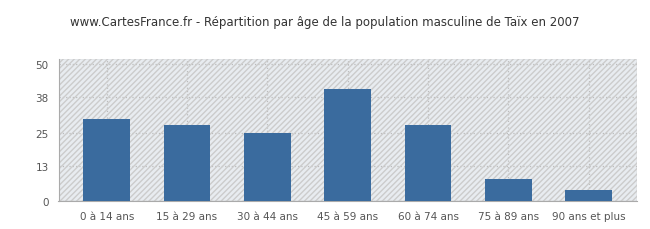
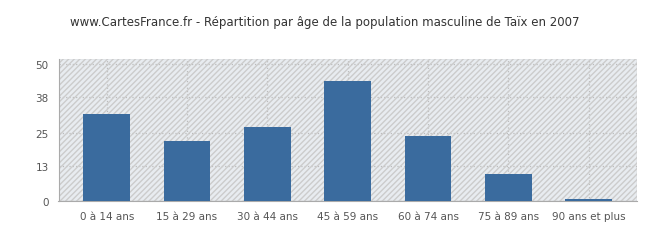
0 à 14 ans: 30 -> 32
15 à 29 ans: 28 -> 22
30 à 44 ans: 25 -> 27
45 à 59 ans: 41 -> 44
60 à 74 ans: 28 -> 24
75 à 89 ans: 8 -> 10
90 ans et plus: 4 -> 1
